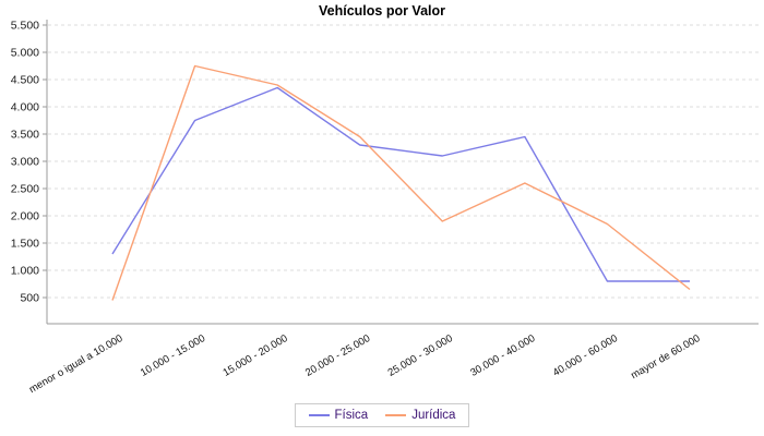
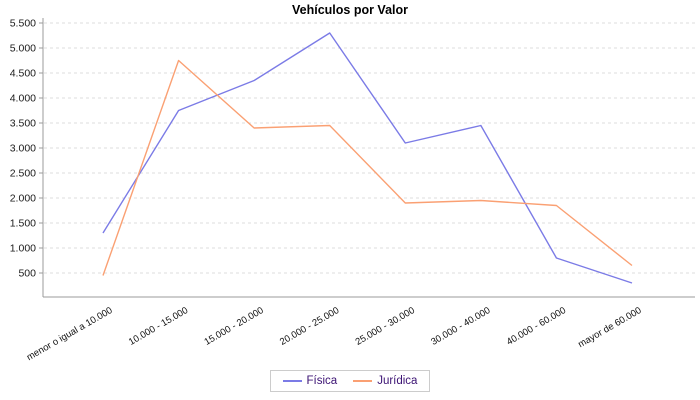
Jurídica/15.000 - 20.000: 4400 -> 3400
Física/20.000 - 25.000: 3300 -> 5300
Jurídica/30.000 - 40.000: 2600 -> 2000
Física/mayor de 60.000: 800 -> 300
